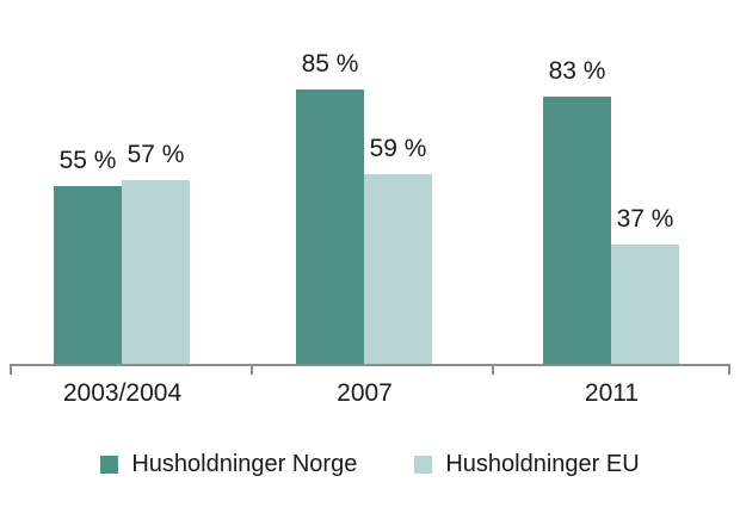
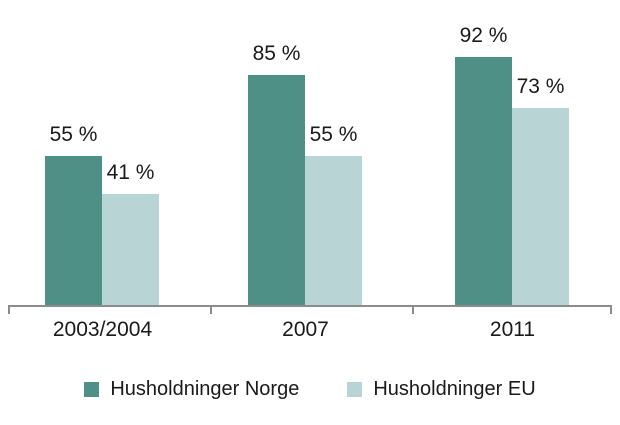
Husholdninger EU/2003/2004: 57 -> 41
Husholdninger EU/2007: 59 -> 55
Husholdninger Norge/2011: 83 -> 92
Husholdninger EU/2011: 37 -> 73
